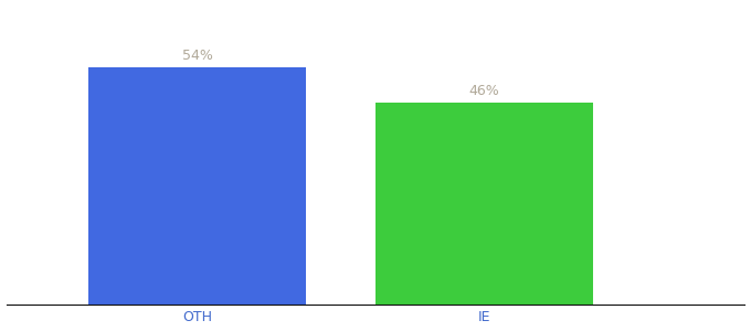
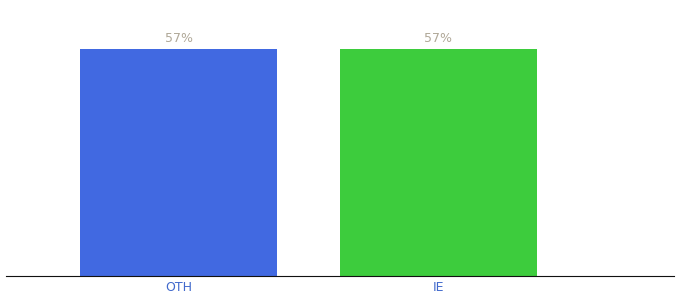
OTH: 54% -> 57%
IE: 46% -> 57%
